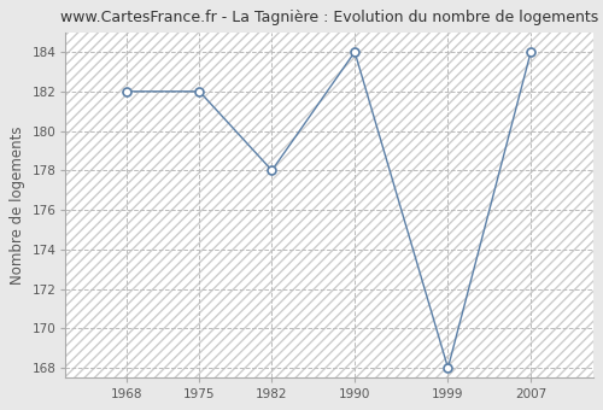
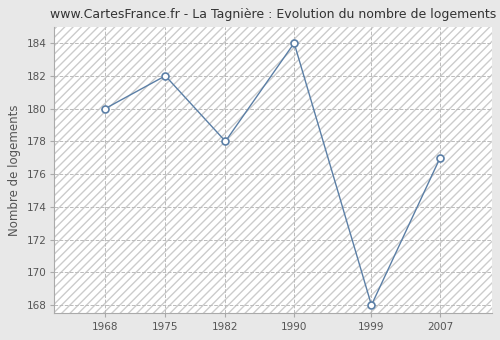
1968: 182 -> 180
2007: 184 -> 177
